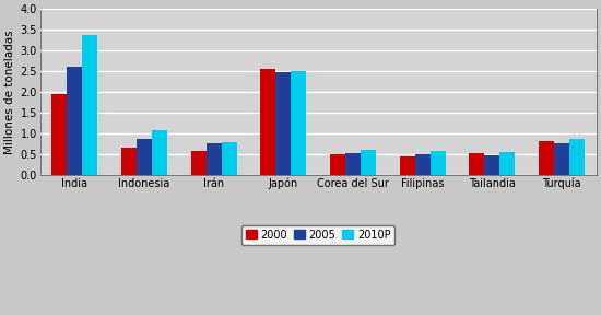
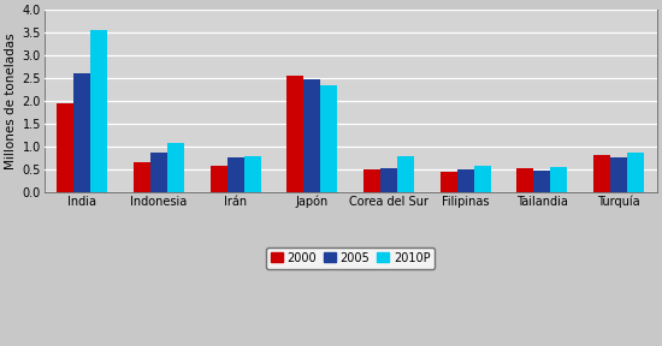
2010P/India: 3.38 -> 3.55
2010P/Japón: 2.50 -> 2.35
2010P/Corea del Sur: 0.60 -> 0.80
